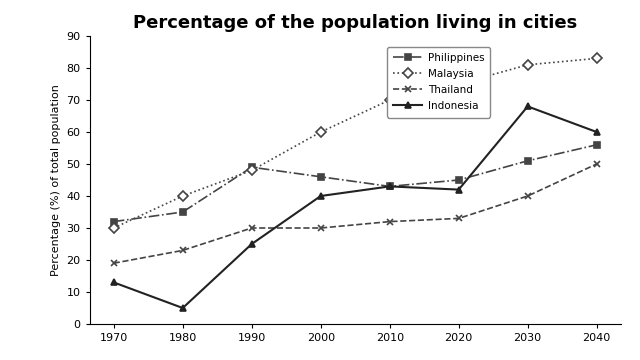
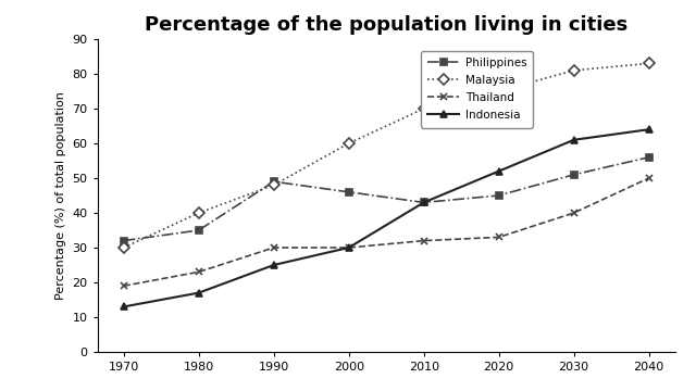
Indonesia/1980: 5 -> 17
Indonesia/2000: 40 -> 30
Indonesia/2020: 42 -> 52
Indonesia/2030: 68 -> 61
Indonesia/2040: 60 -> 64
